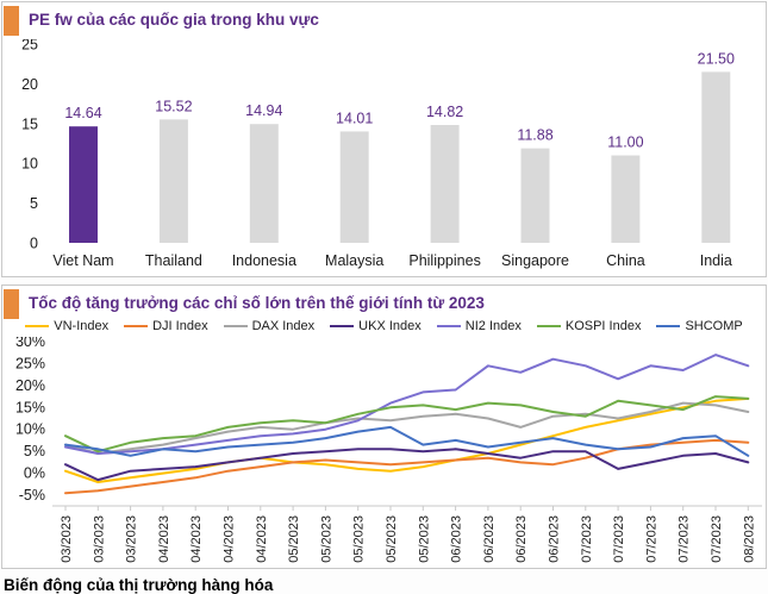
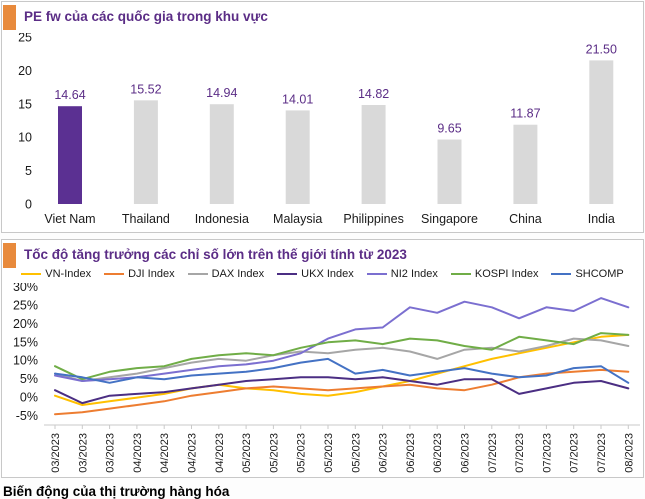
PE fw của các quốc gia trong khu vực/Singapore: 11.88 -> 9.65
PE fw của các quốc gia trong khu vực/China: 11.00 -> 11.87
